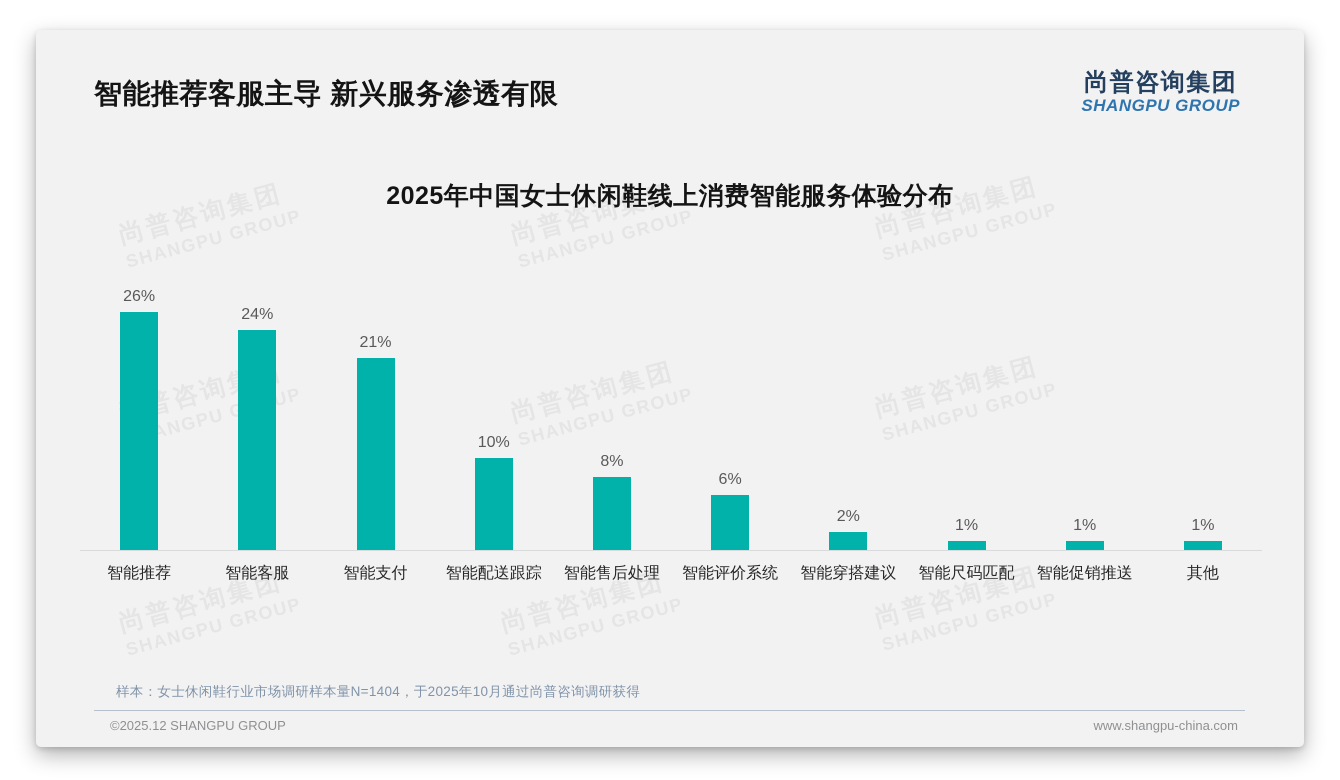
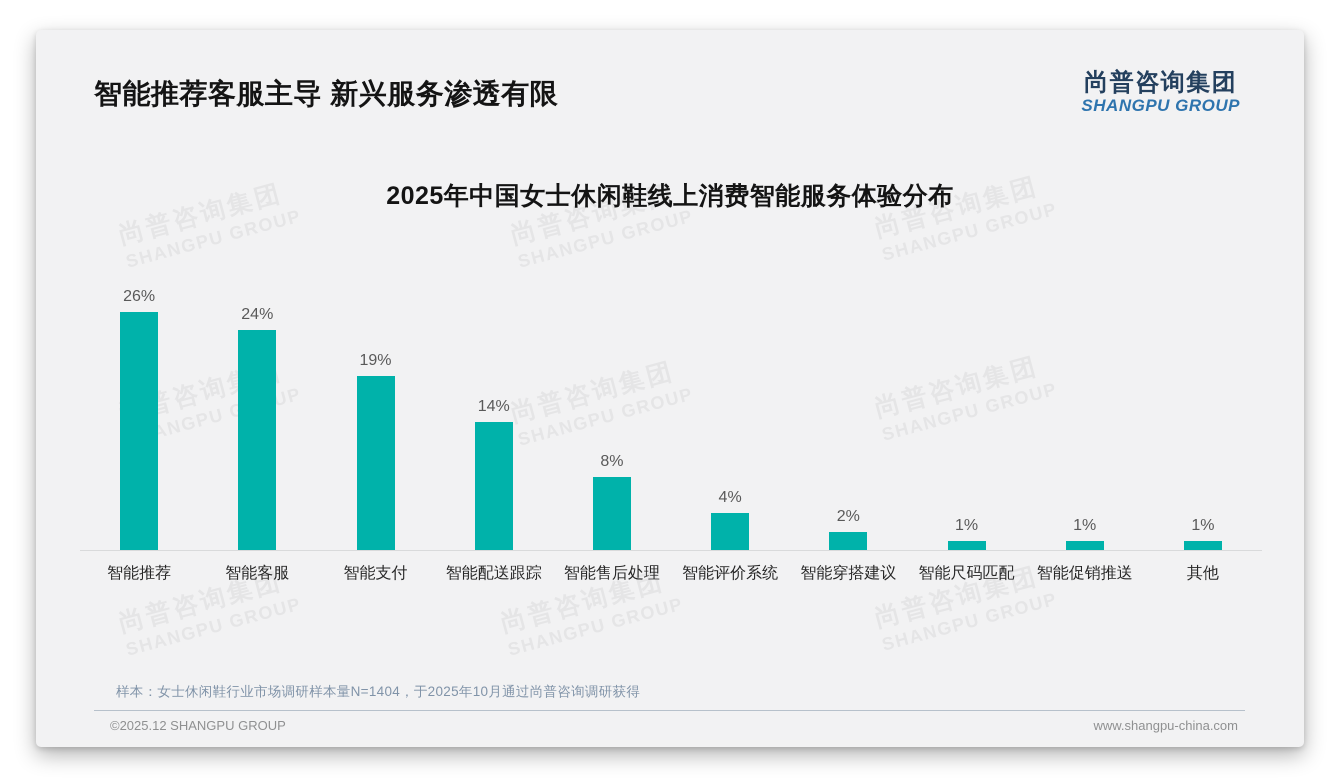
智能支付: 21% -> 19%
智能配送跟踪: 10% -> 14%
智能评价系统: 6% -> 4%
